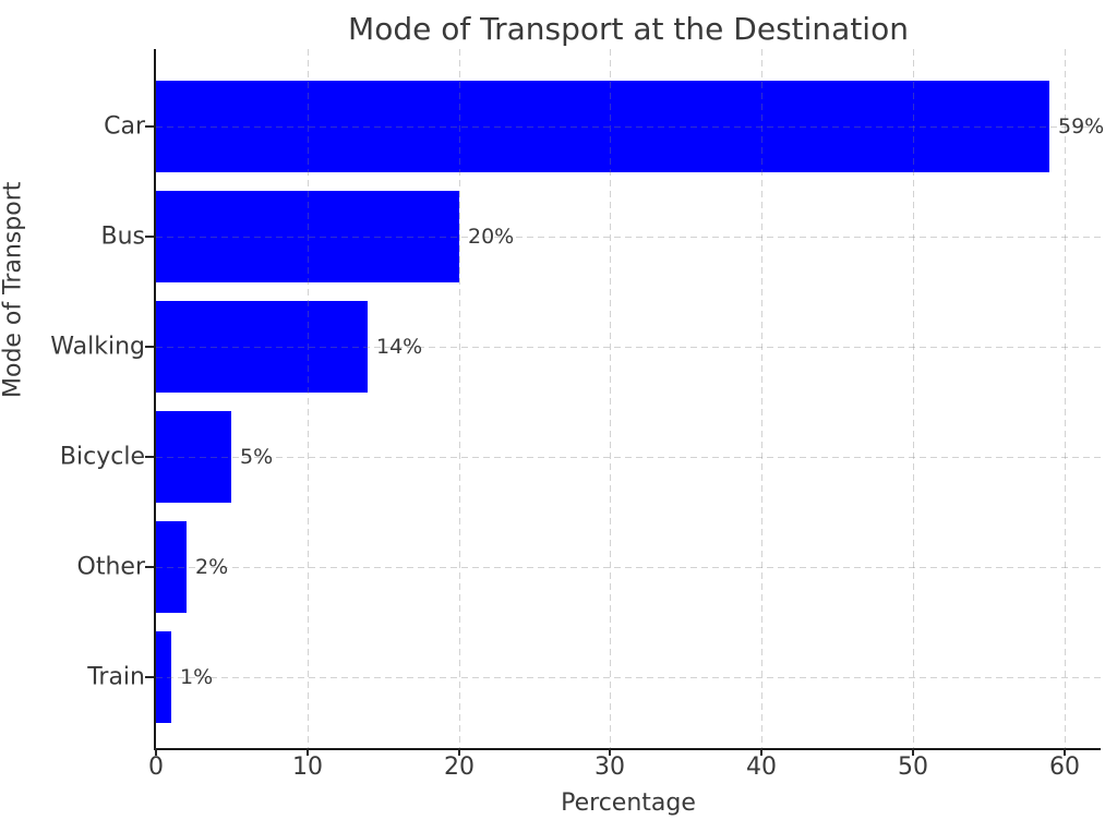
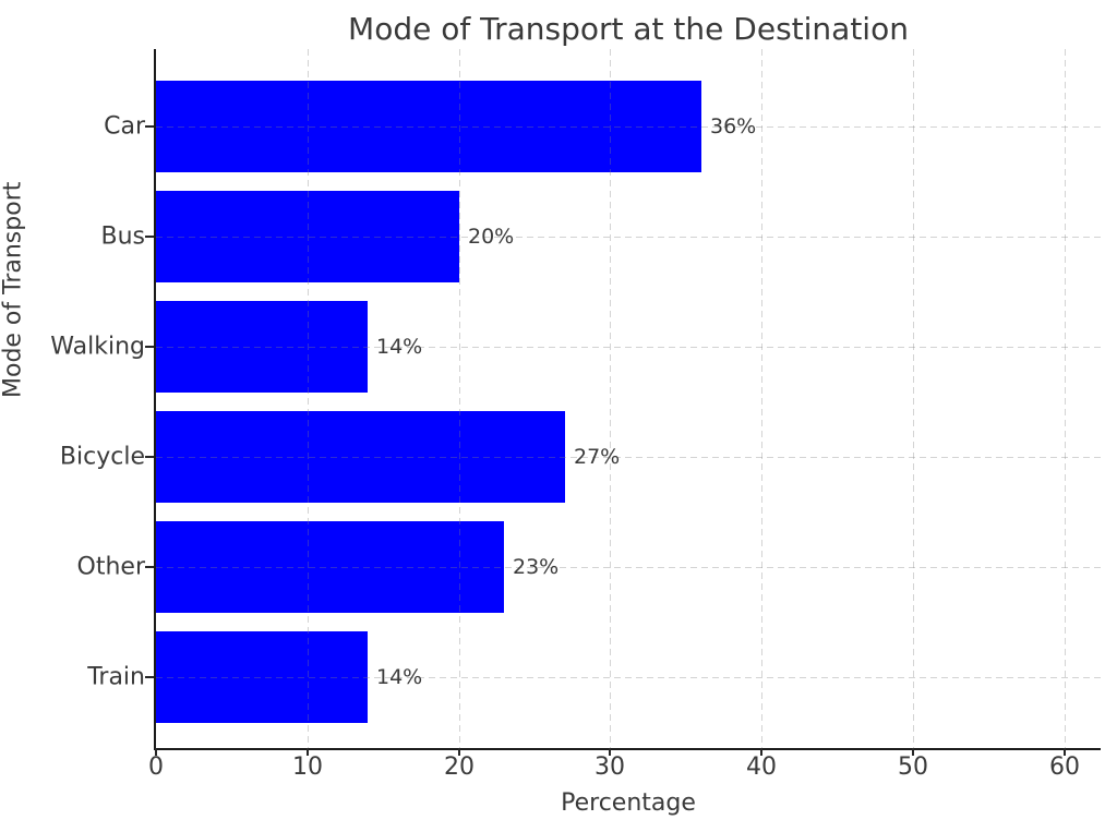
Car: 59% -> 36%
Bicycle: 5% -> 27%
Other: 2% -> 23%
Train: 1% -> 14%
